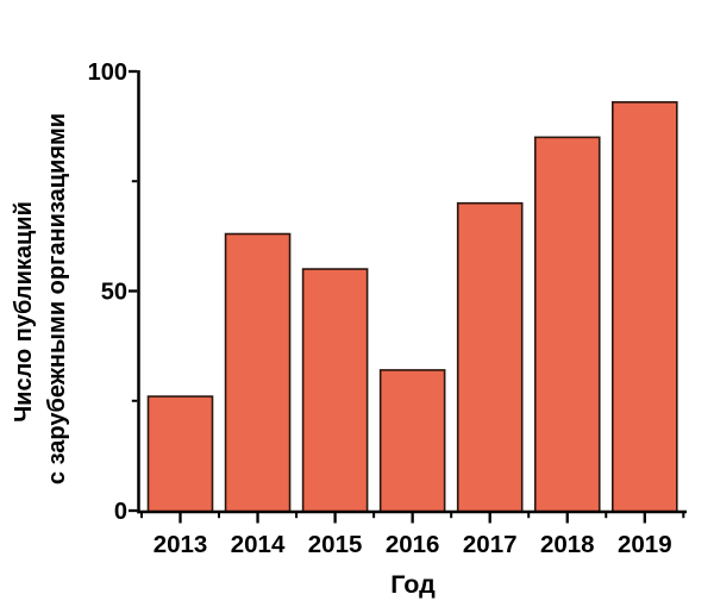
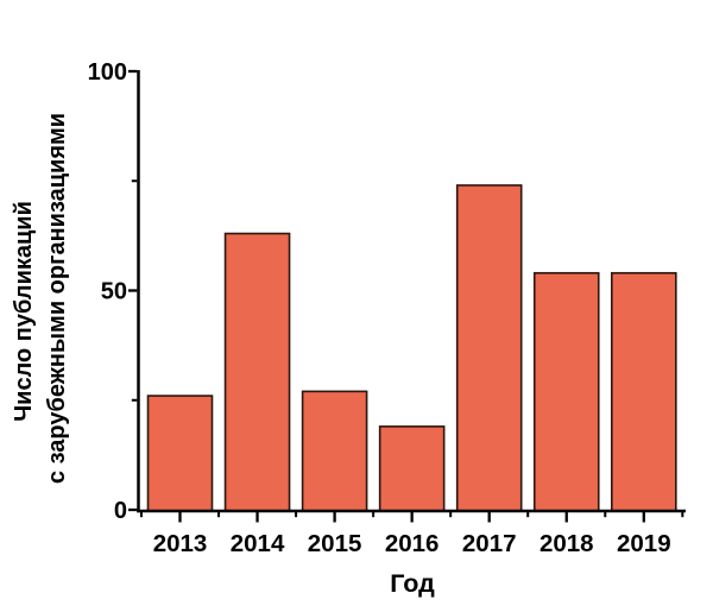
2015: 55 -> 27
2016: 32 -> 19
2017: 70 -> 74
2018: 85 -> 54
2019: 93 -> 54
